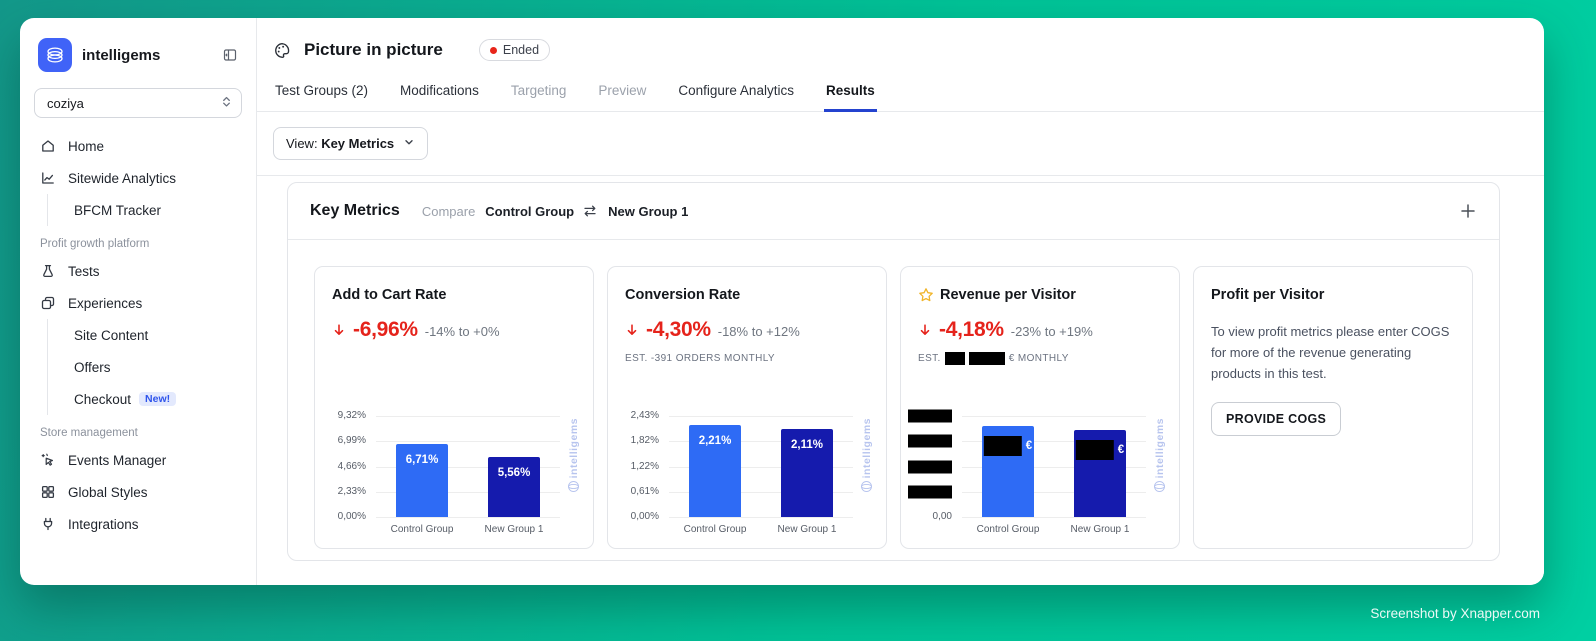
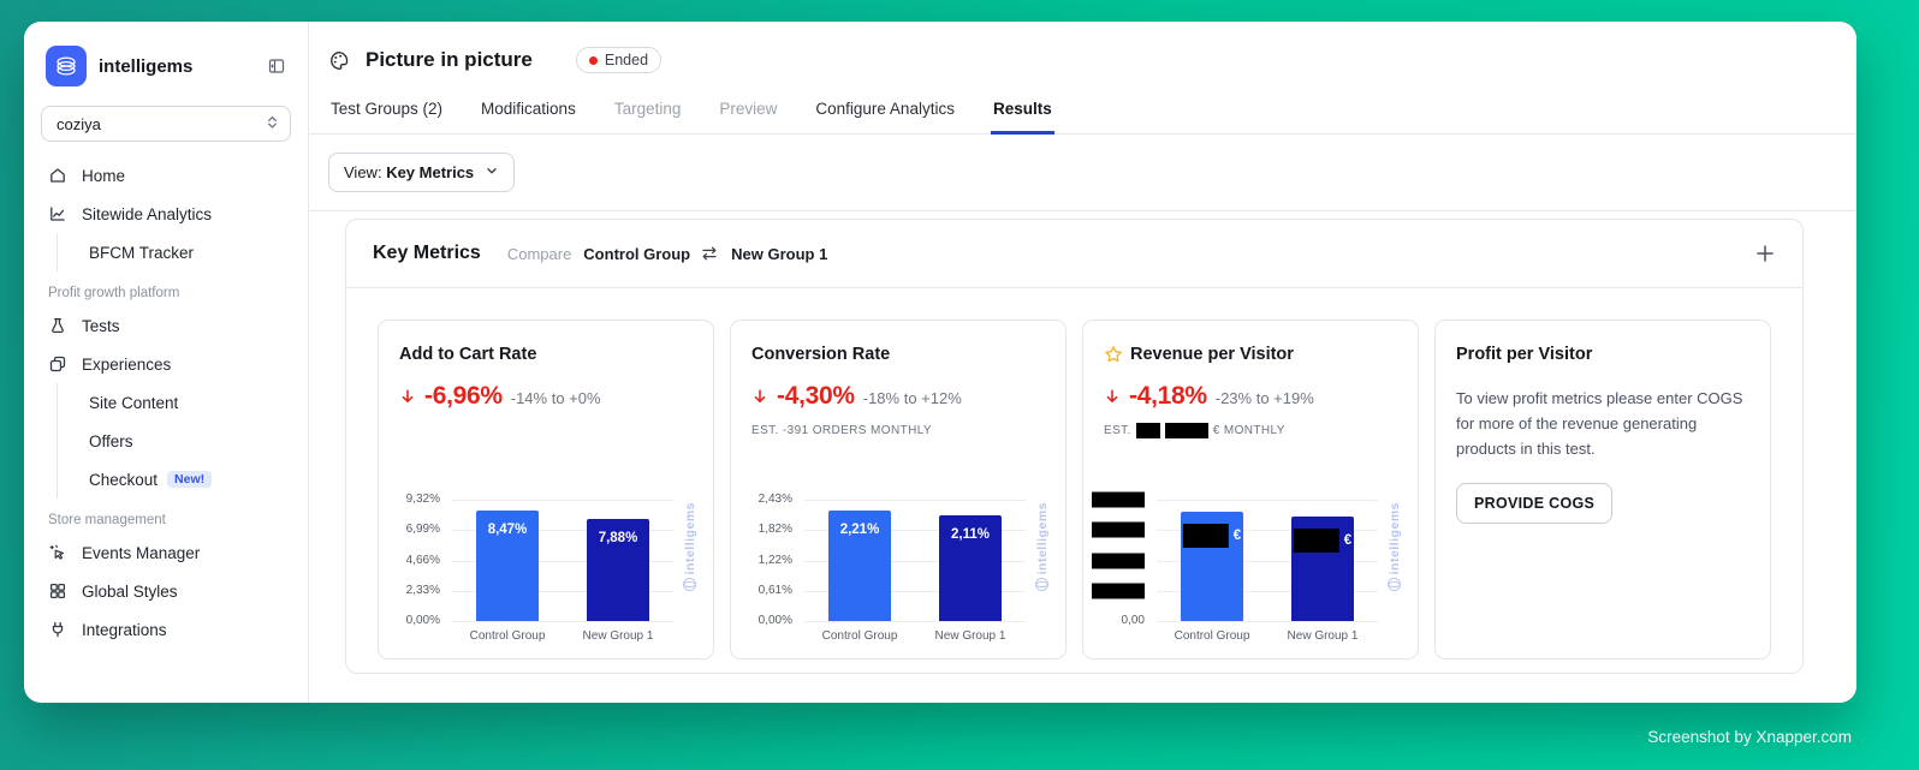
Add to Cart Rate/Control Group: 6,71% -> 8,47%
Add to Cart Rate/New Group 1: 5,56% -> 7,88%
